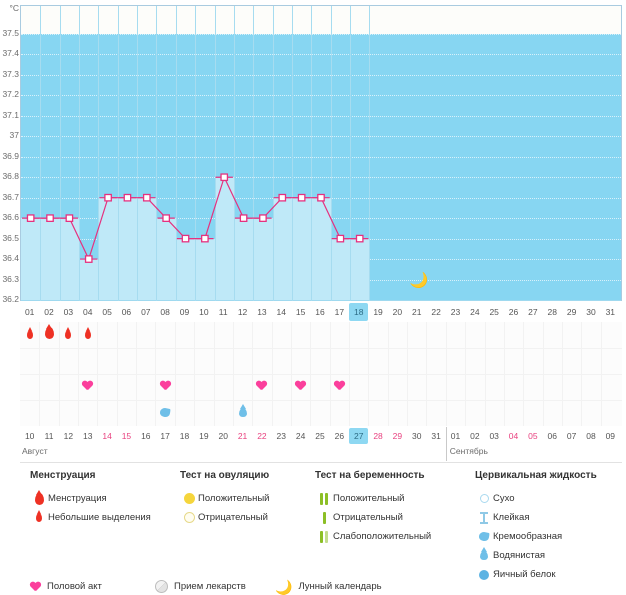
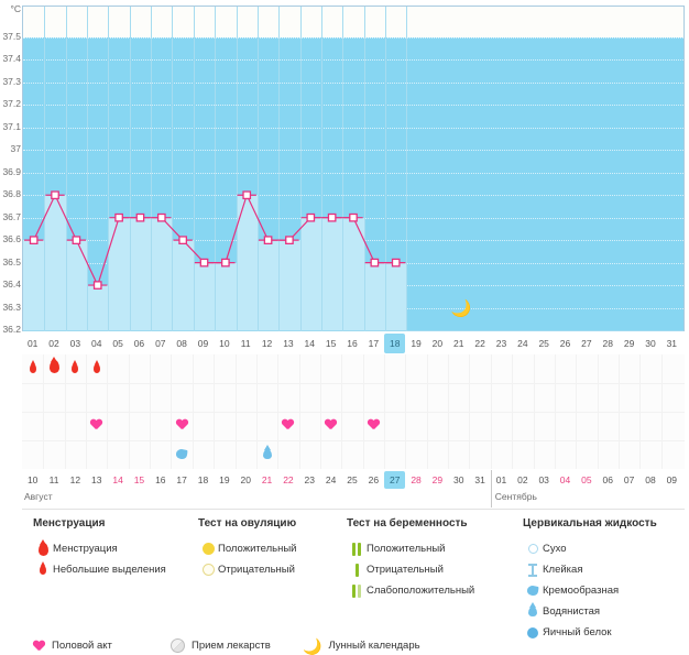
02: 36.6 -> 36.8
